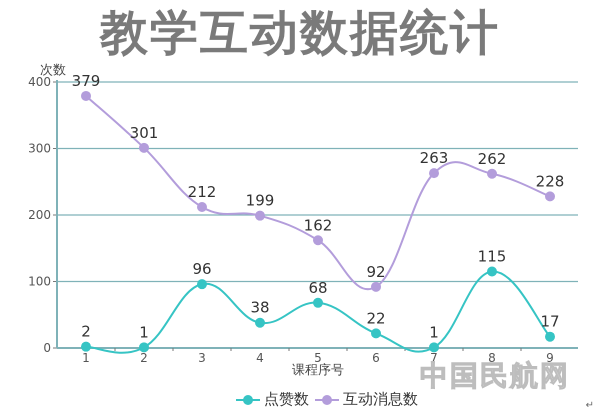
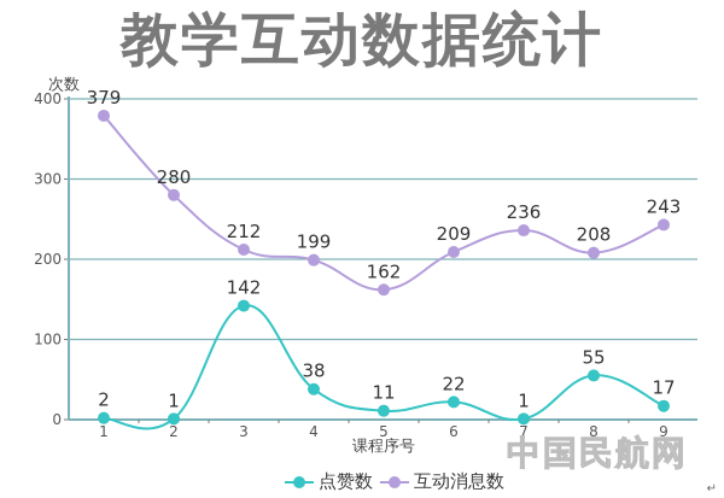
互动消息数/2: 301 -> 280
点赞数/3: 96 -> 142
点赞数/5: 68 -> 11
互动消息数/6: 92 -> 209
互动消息数/7: 263 -> 236
点赞数/8: 115 -> 55
互动消息数/8: 262 -> 208
互动消息数/9: 228 -> 243
